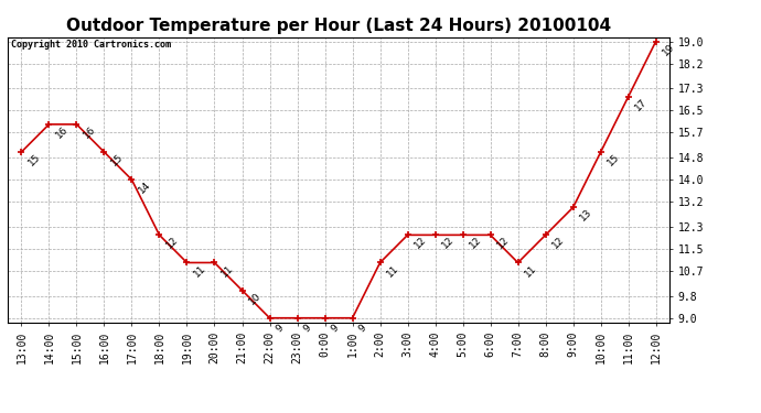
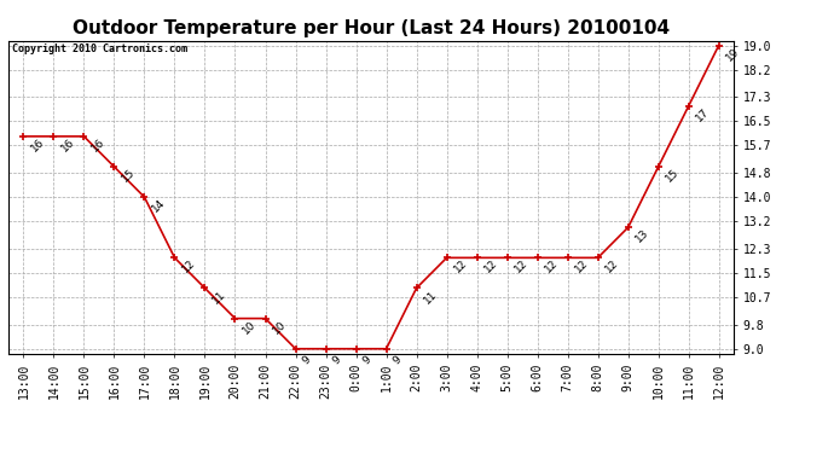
13:00: 15 -> 16
20:00: 11 -> 10
7:00: 11 -> 12
